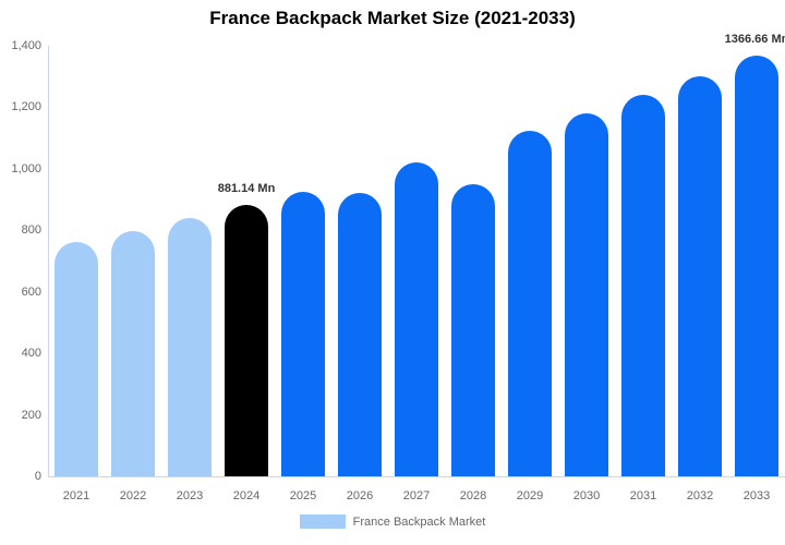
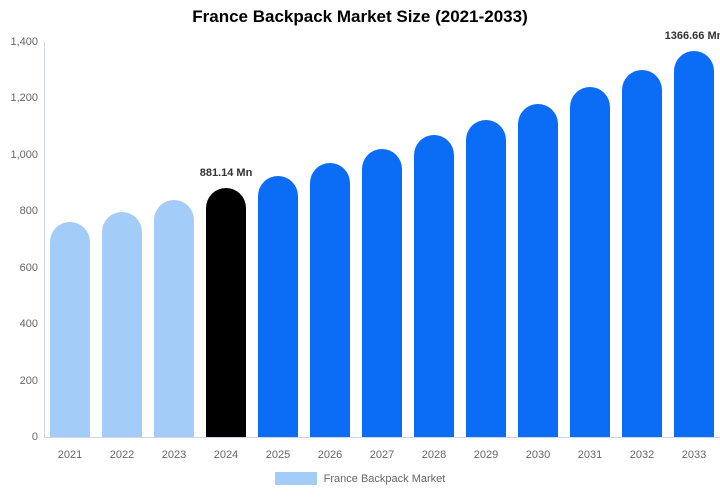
2026: 920 -> 970
2028: 950 -> 1070
